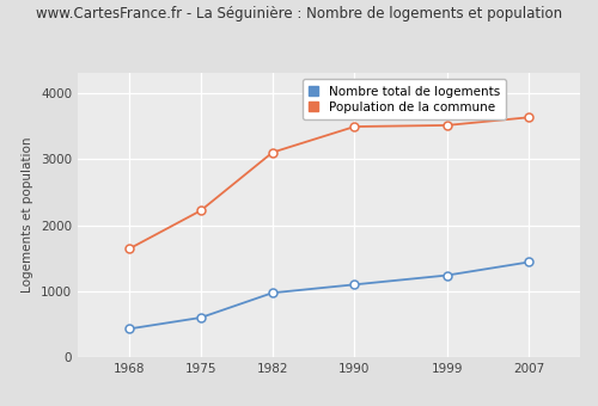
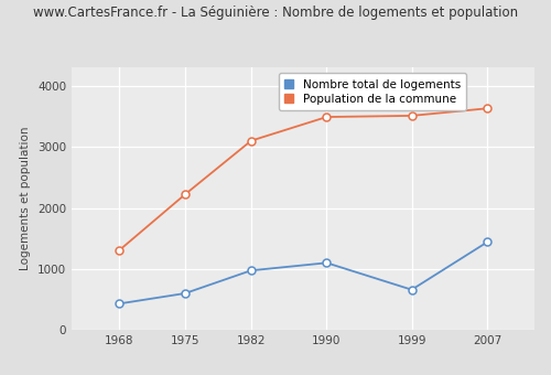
Population de la commune/1968: 1640 -> 1300
Nombre total de logements/1999: 1240 -> 660
